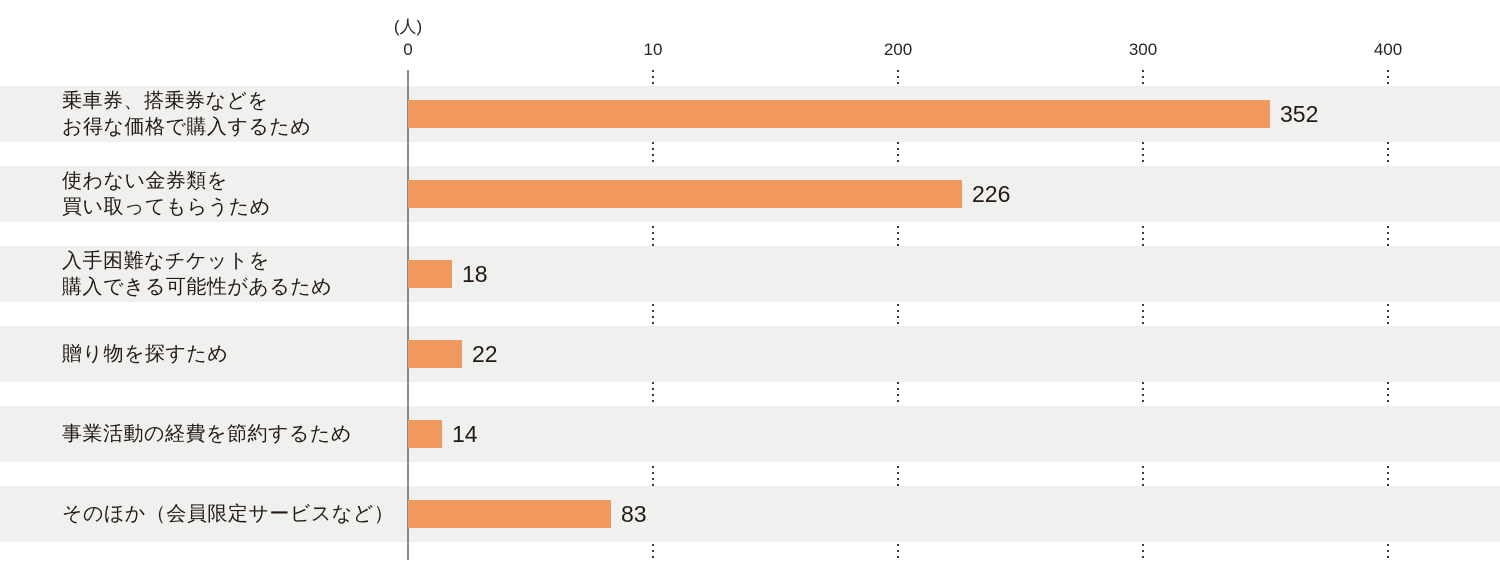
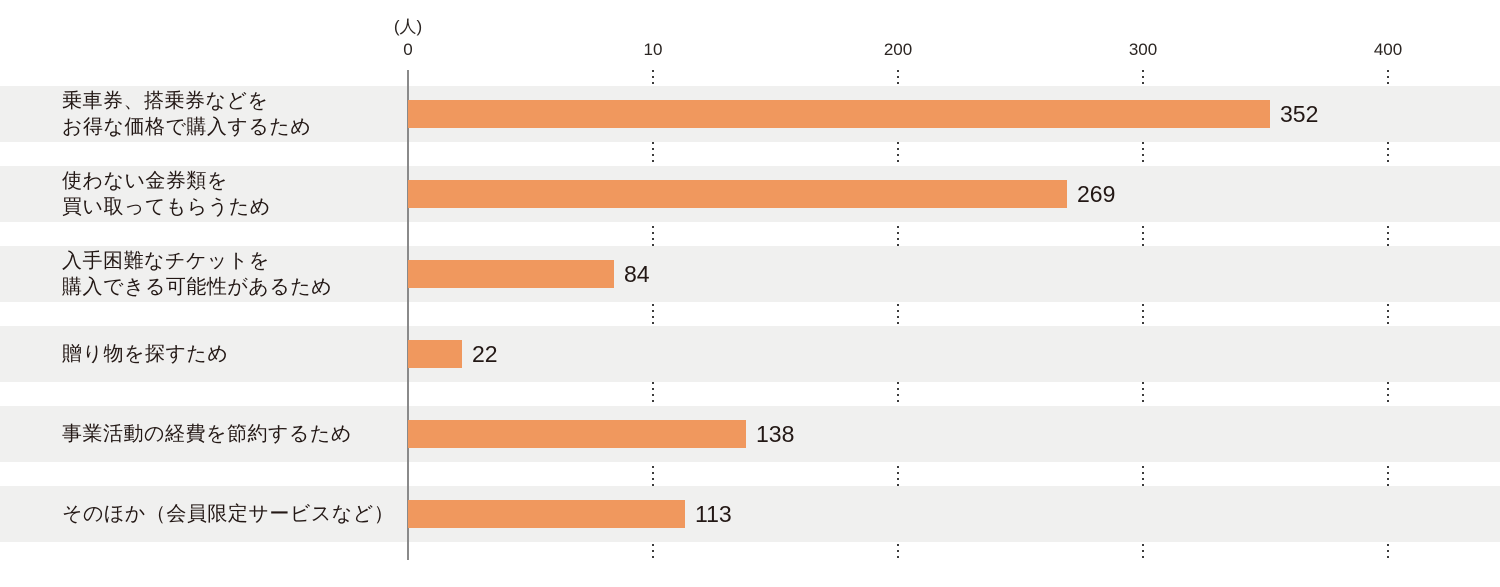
使わない金券類を 買い取ってもらうため: 226 -> 269
入手困難なチケットを 購入できる可能性があるため: 18 -> 84
事業活動の経費を節約するため: 14 -> 138
そのほか（会員限定サービスなど）: 83 -> 113
